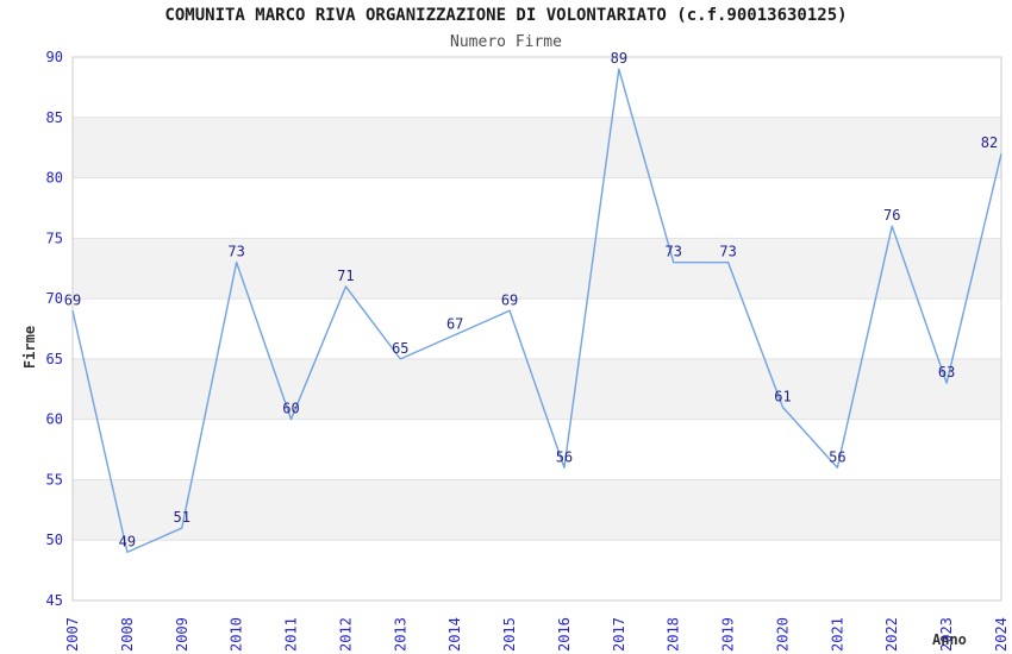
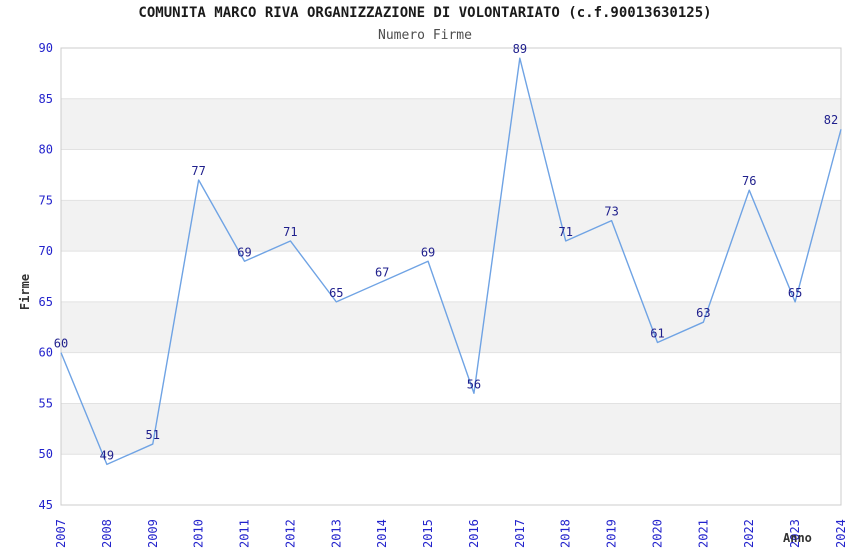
2007: 69 -> 60
2010: 73 -> 77
2011: 60 -> 69
2018: 73 -> 71
2021: 56 -> 63
2023: 63 -> 65
